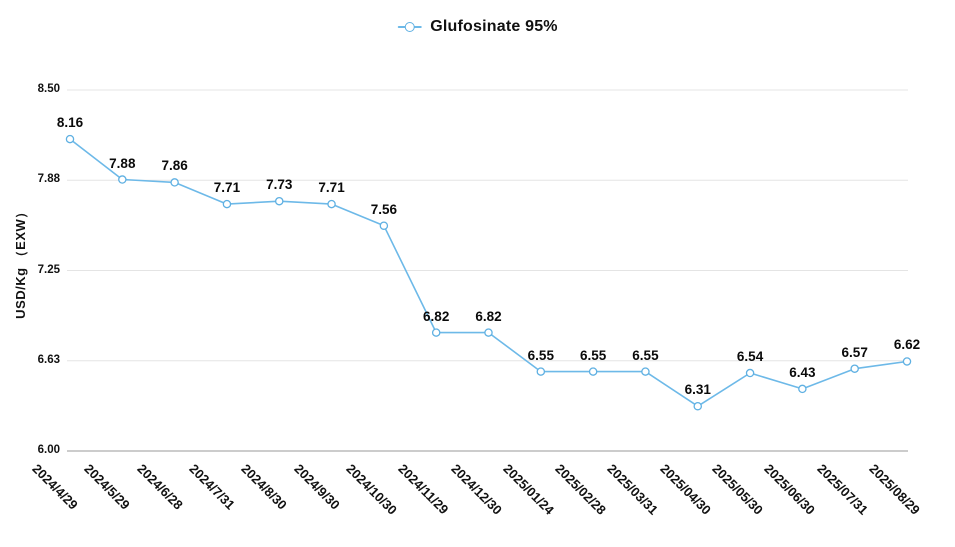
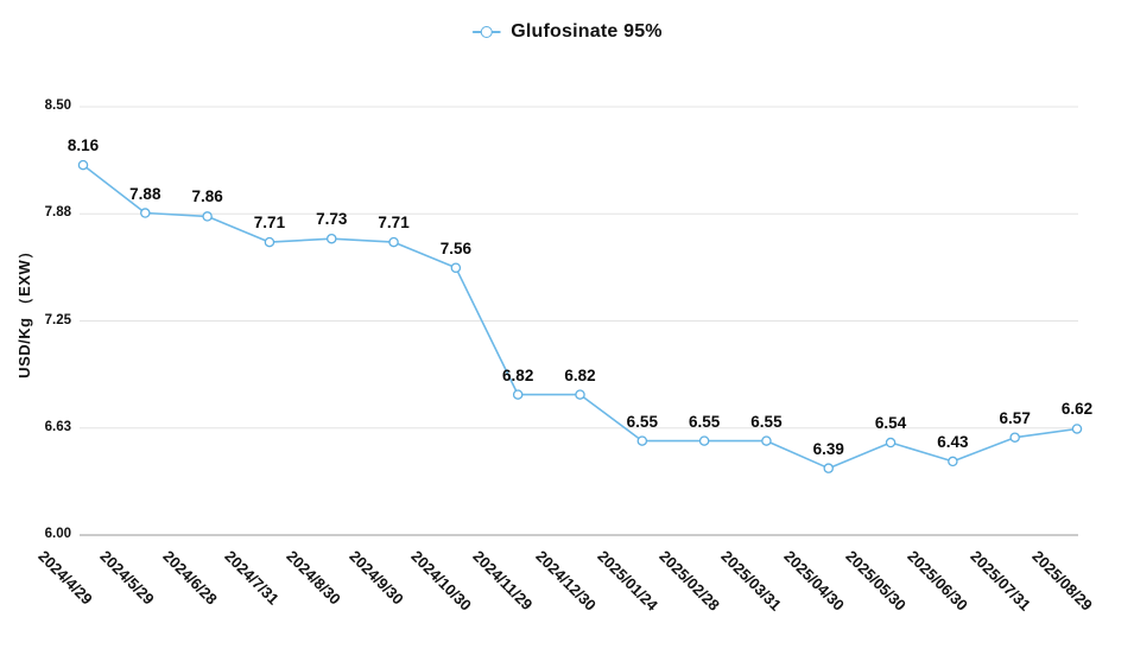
2025/04/30: 6.31 -> 6.39
